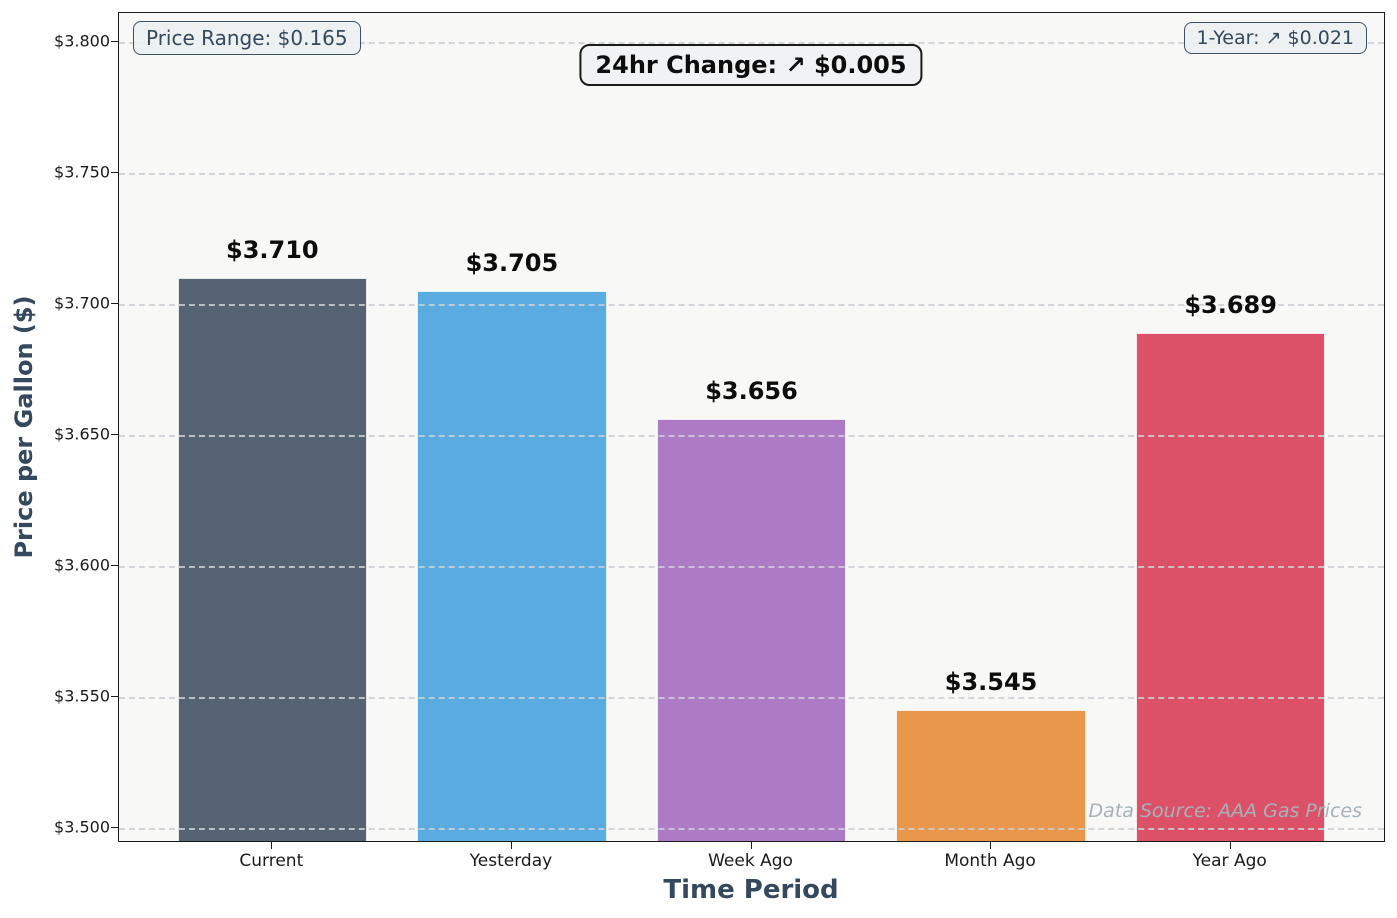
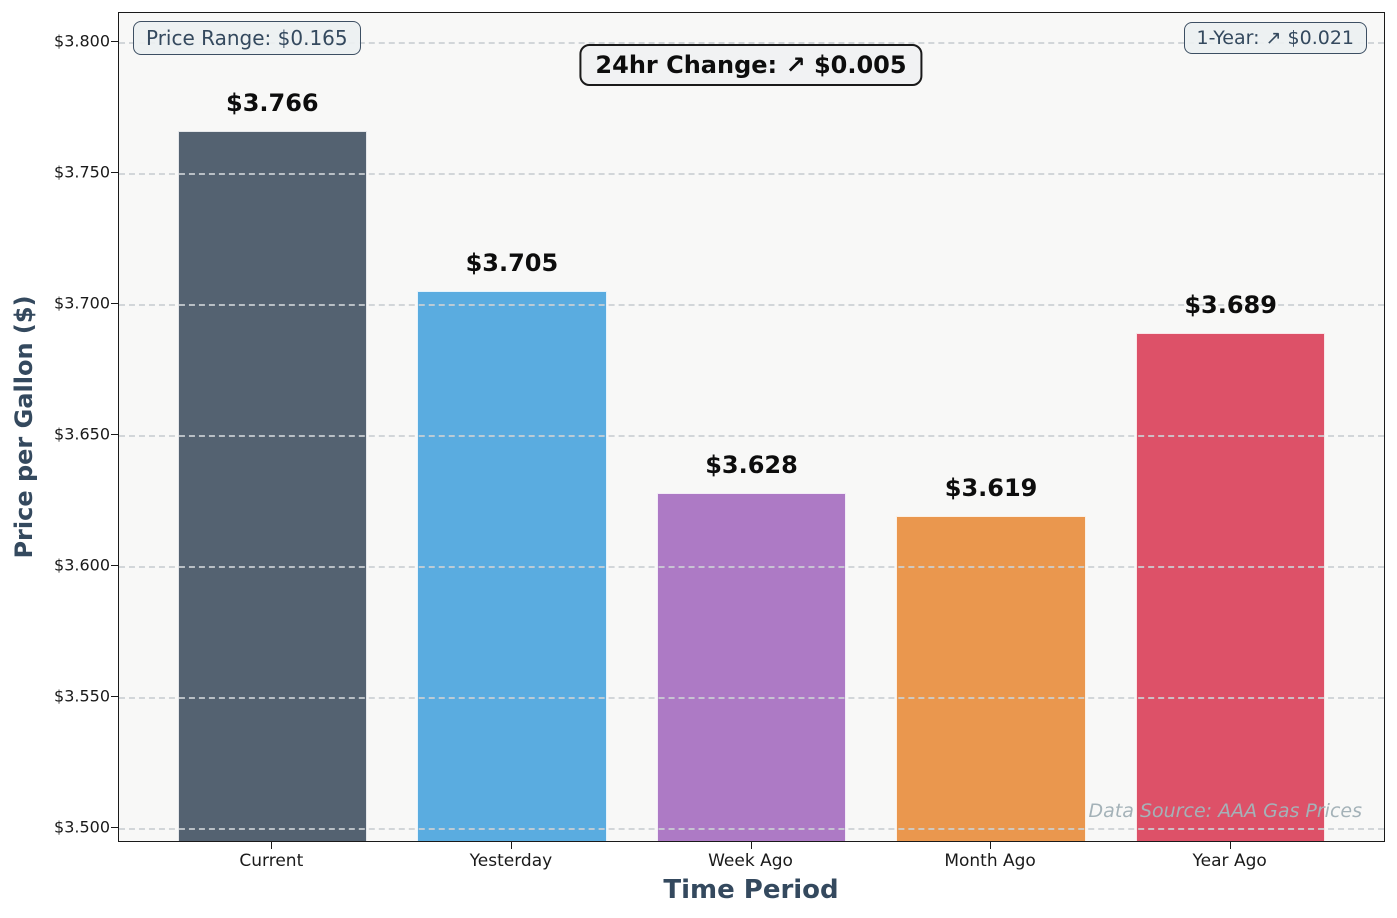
Current: $3.710 -> $3.766
Week Ago: $3.656 -> $3.628
Month Ago: $3.545 -> $3.619
